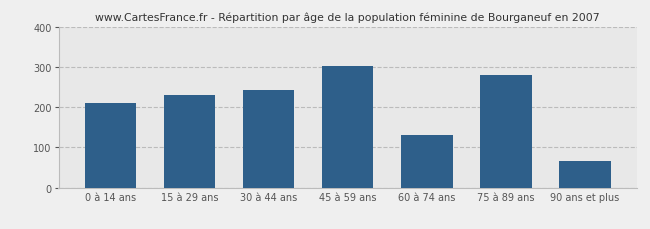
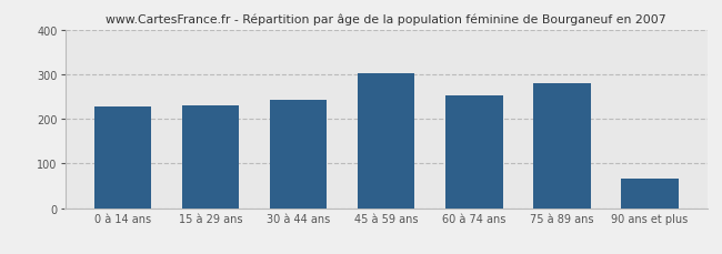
0 à 14 ans: 210 -> 228
60 à 74 ans: 130 -> 252
